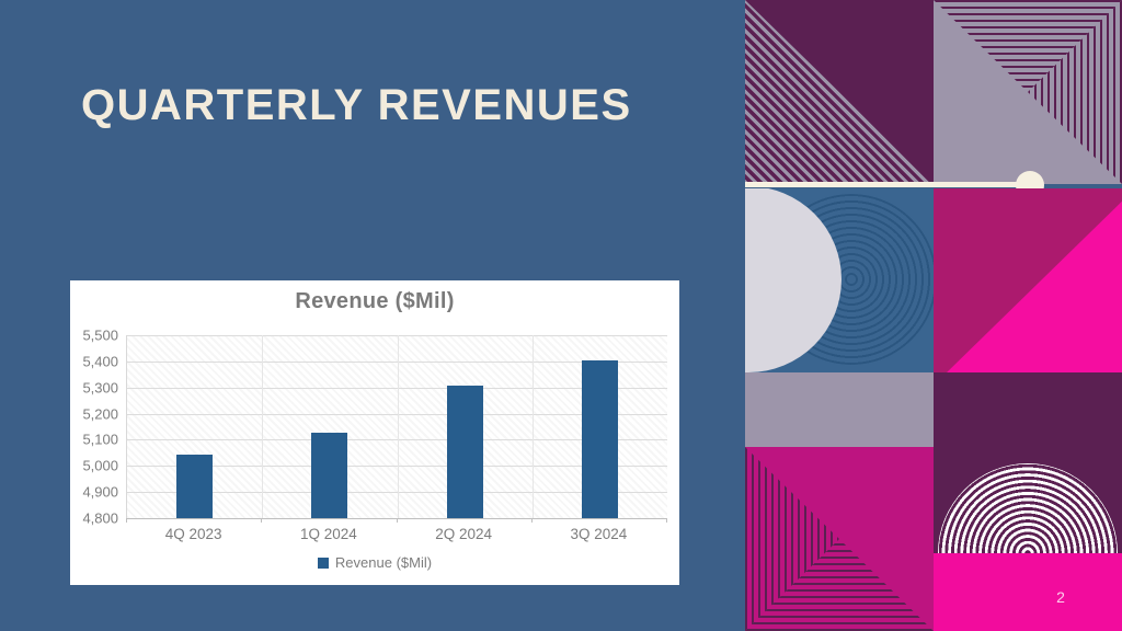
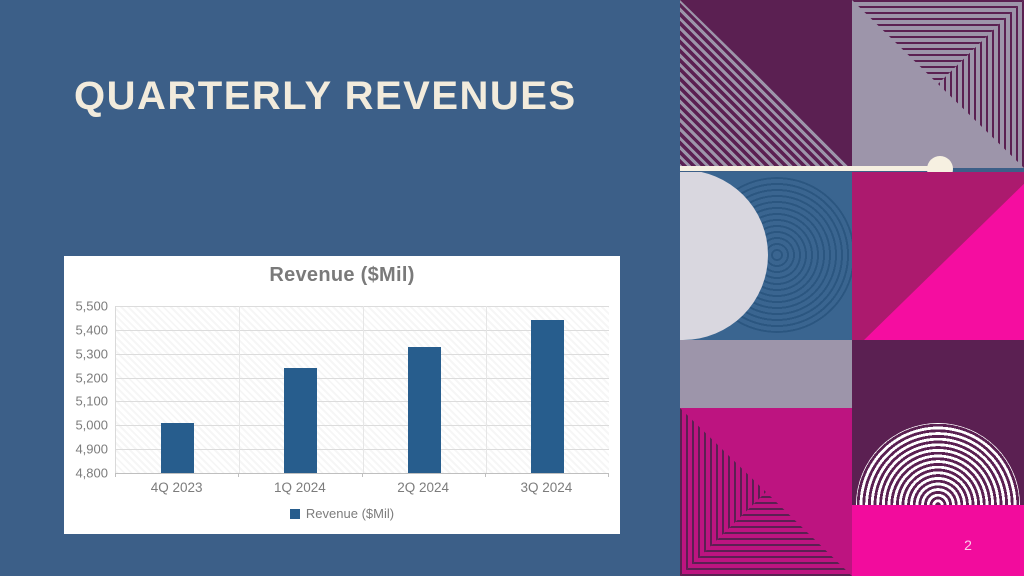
4Q 2023: 5040 -> 5010
1Q 2024: 5130 -> 5240
2Q 2024: 5310 -> 5330
3Q 2024: 5400 -> 5440
